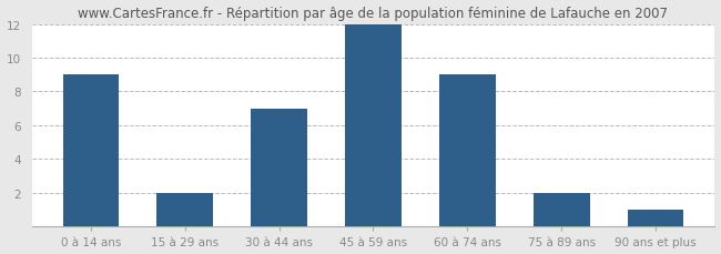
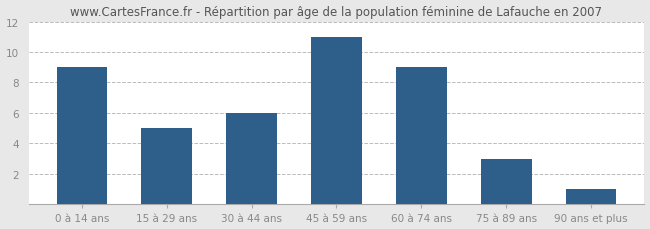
15 à 29 ans: 2 -> 5
30 à 44 ans: 7 -> 6
45 à 59 ans: 12 -> 11
75 à 89 ans: 2 -> 3
